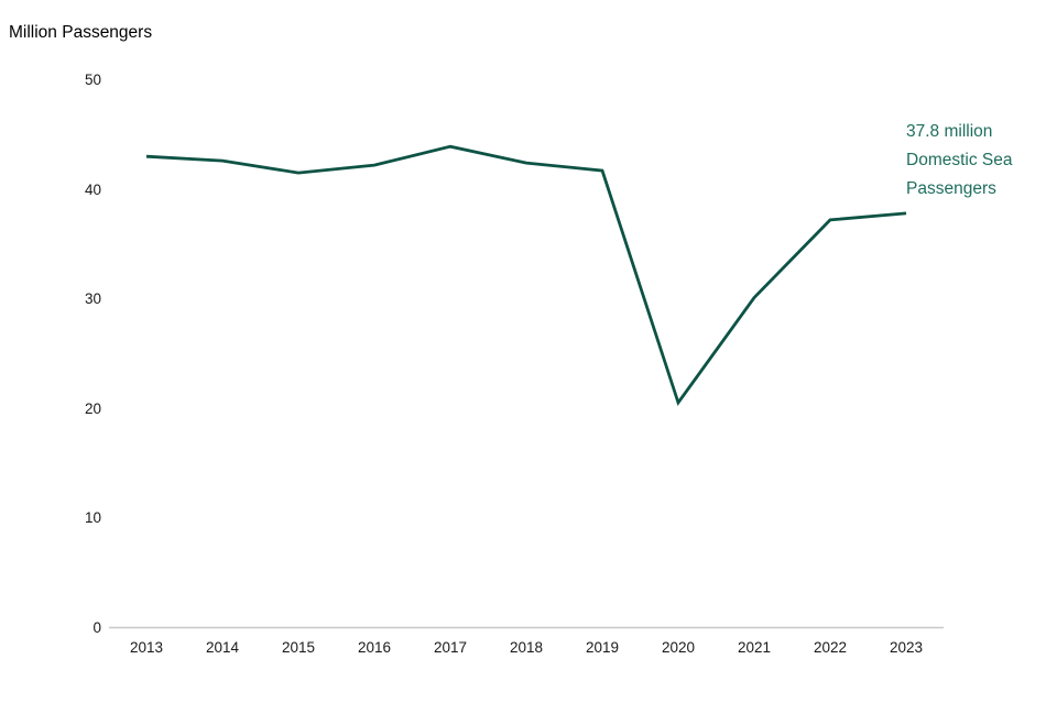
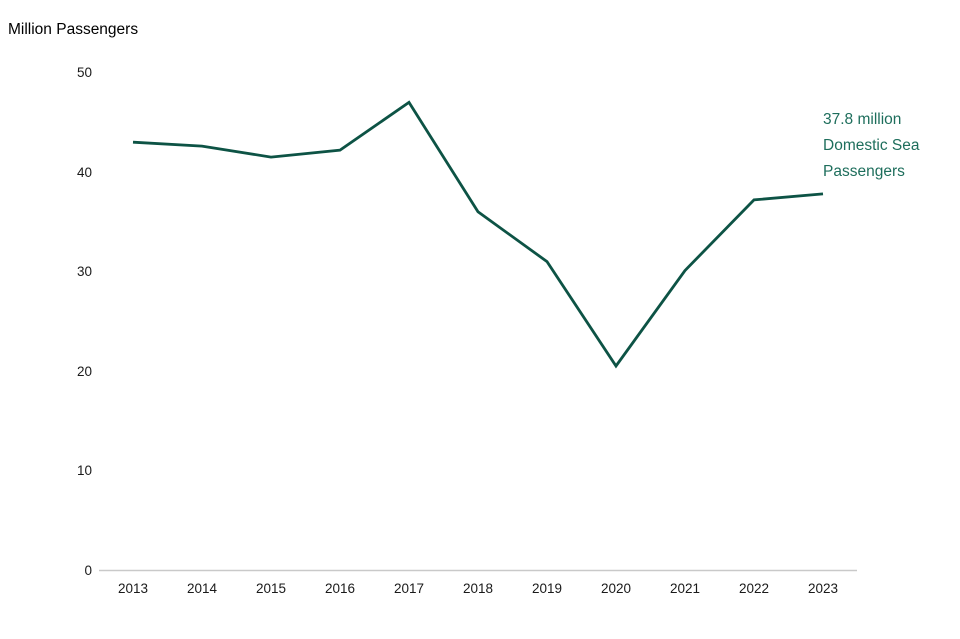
2017: 44 -> 47
2018: 42 -> 36
2019: 42 -> 31
